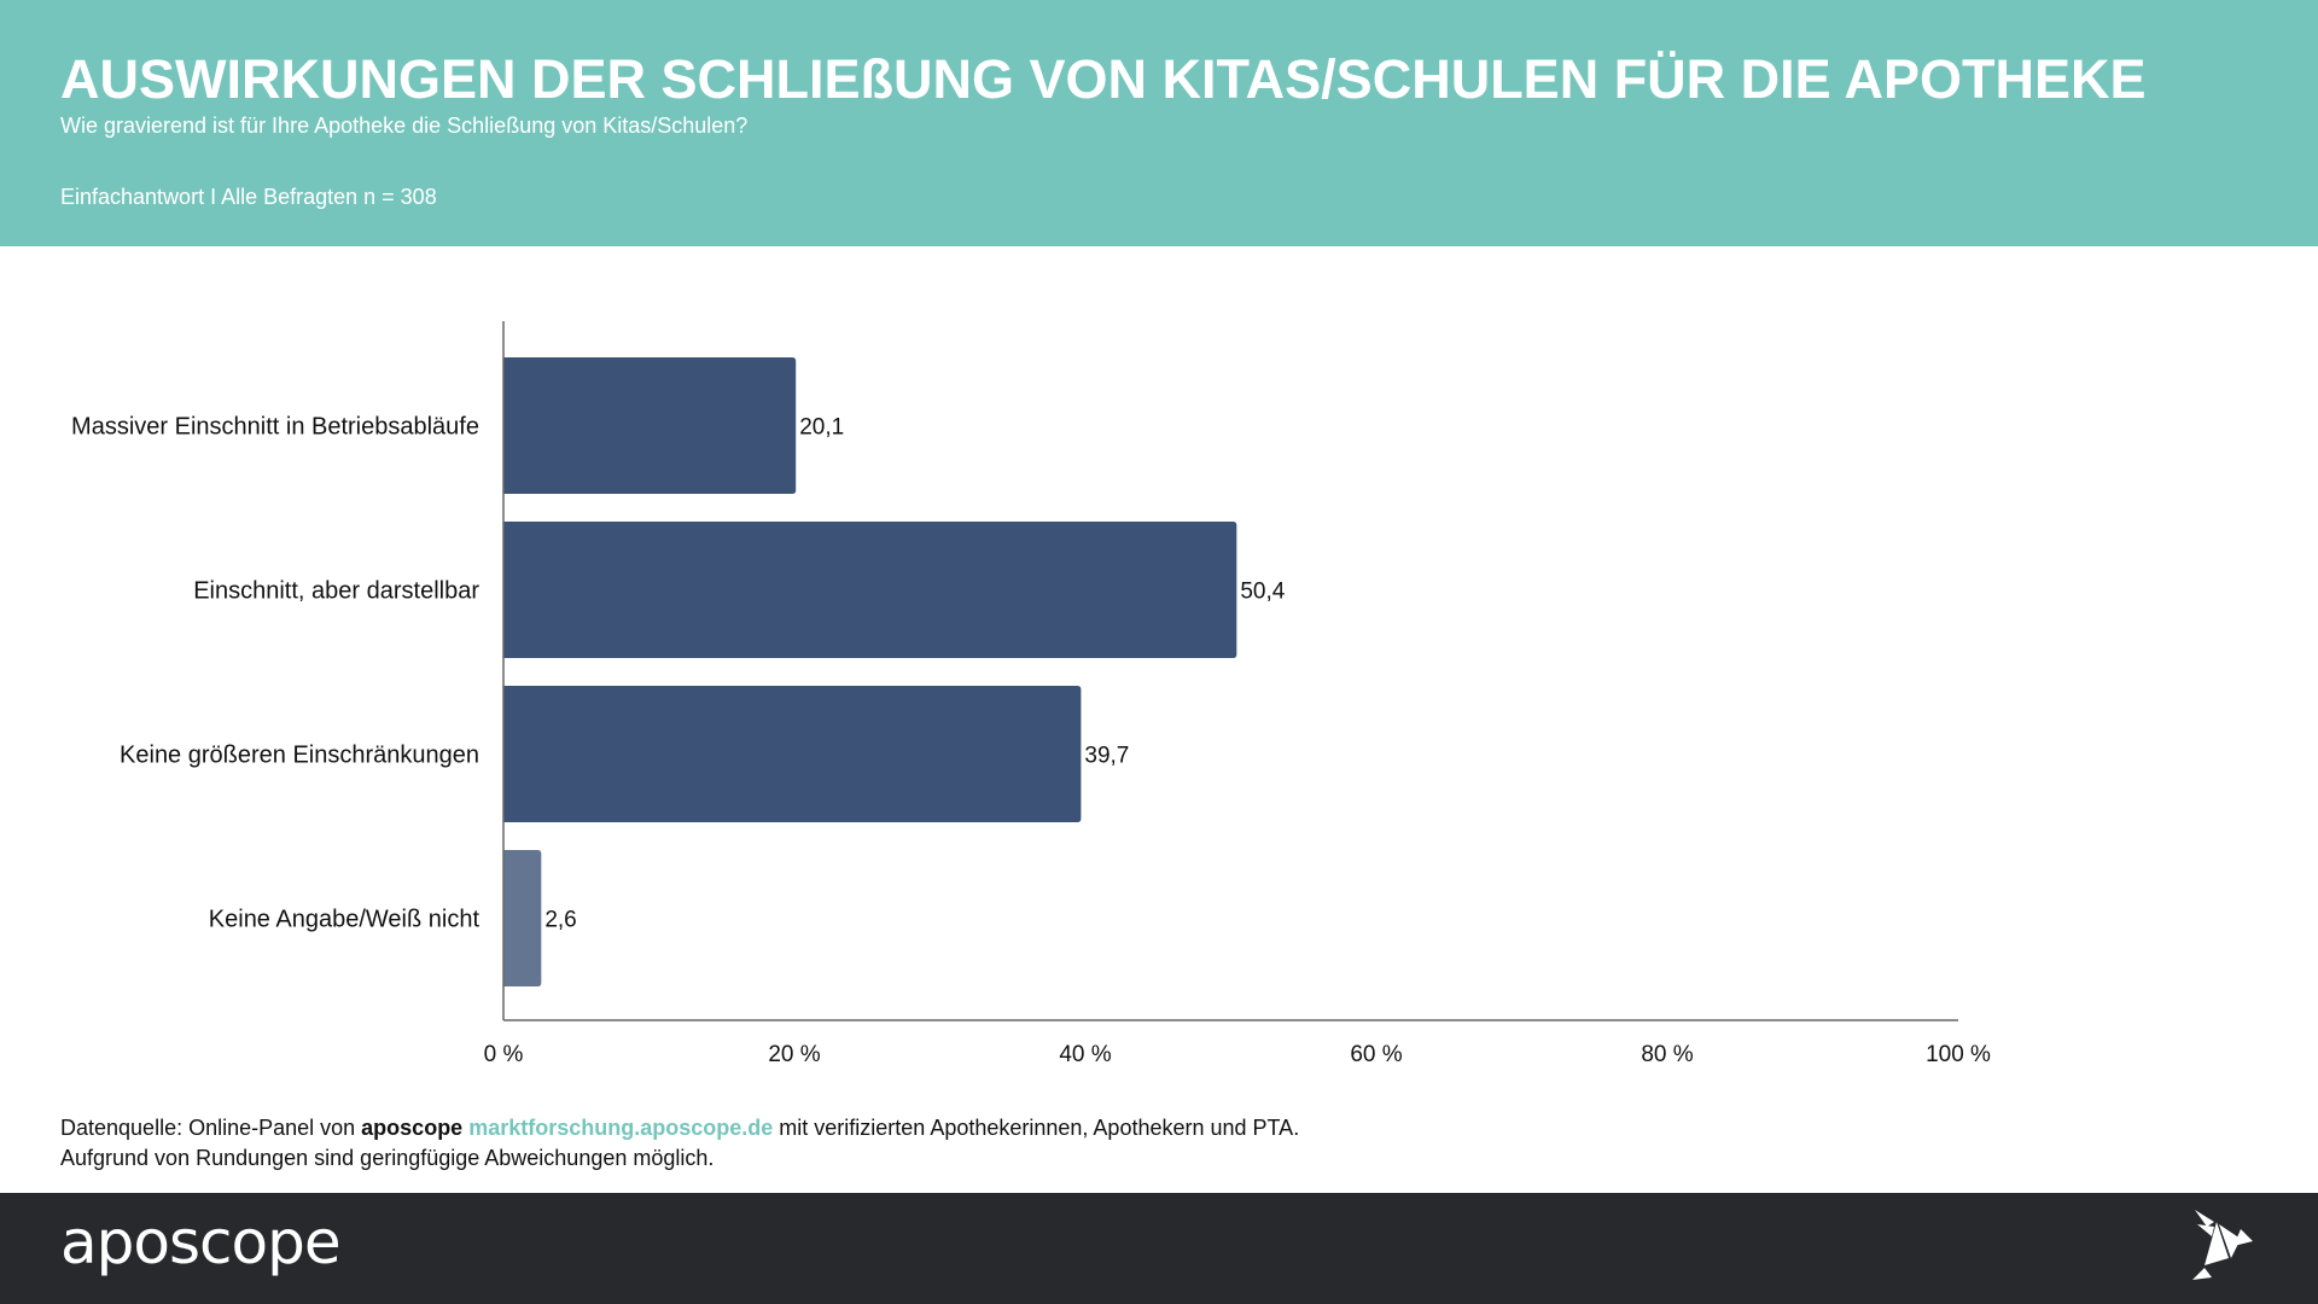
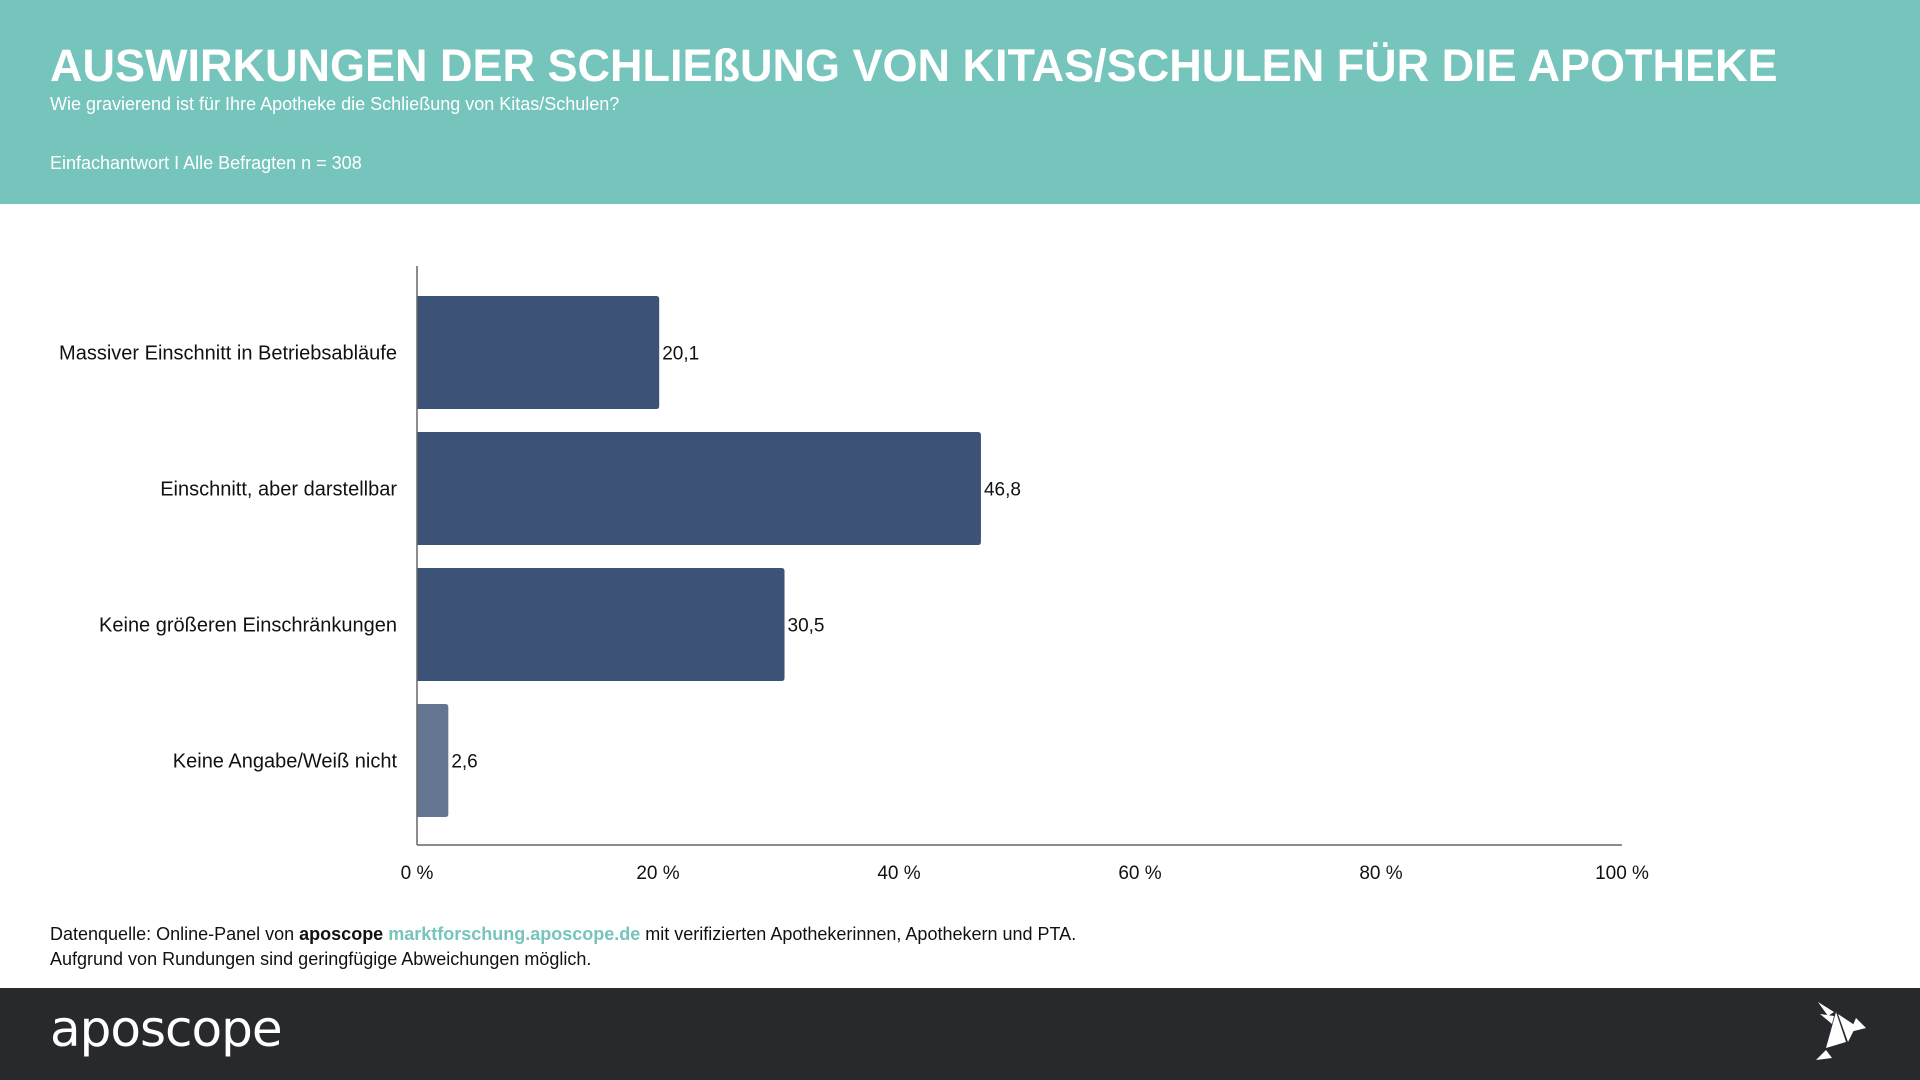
Einschnitt, aber darstellbar: 50,4 -> 46,8
Keine größeren Einschränkungen: 39,7 -> 30,5
